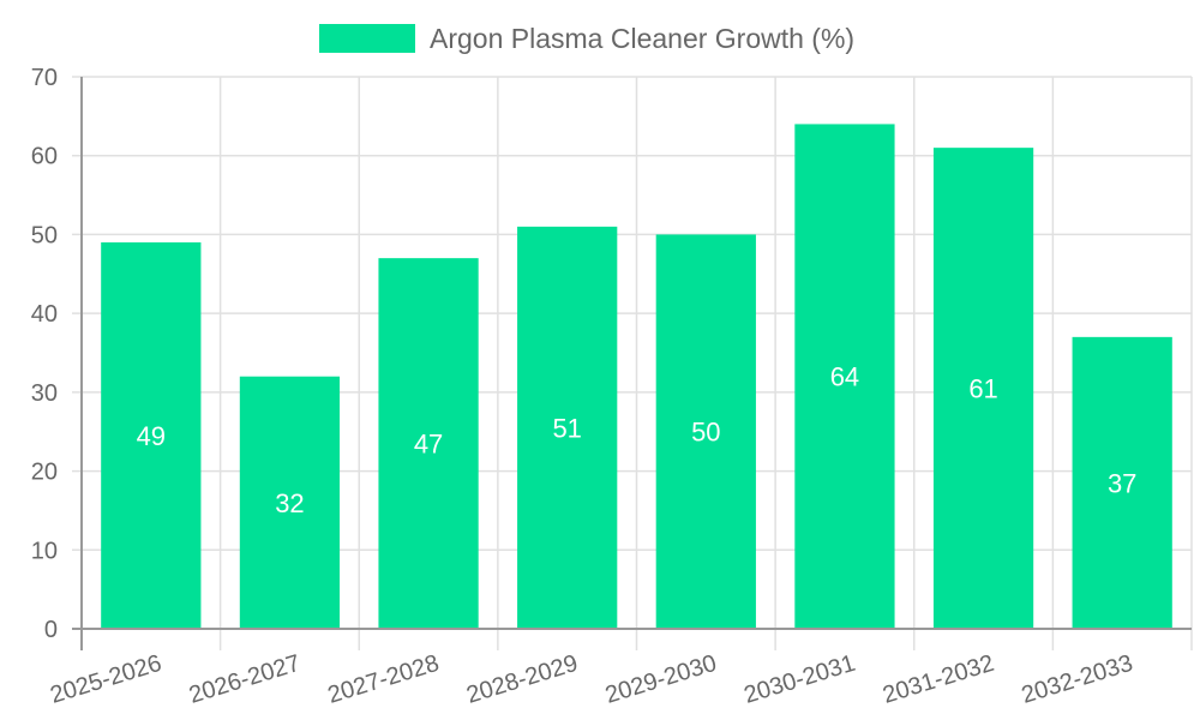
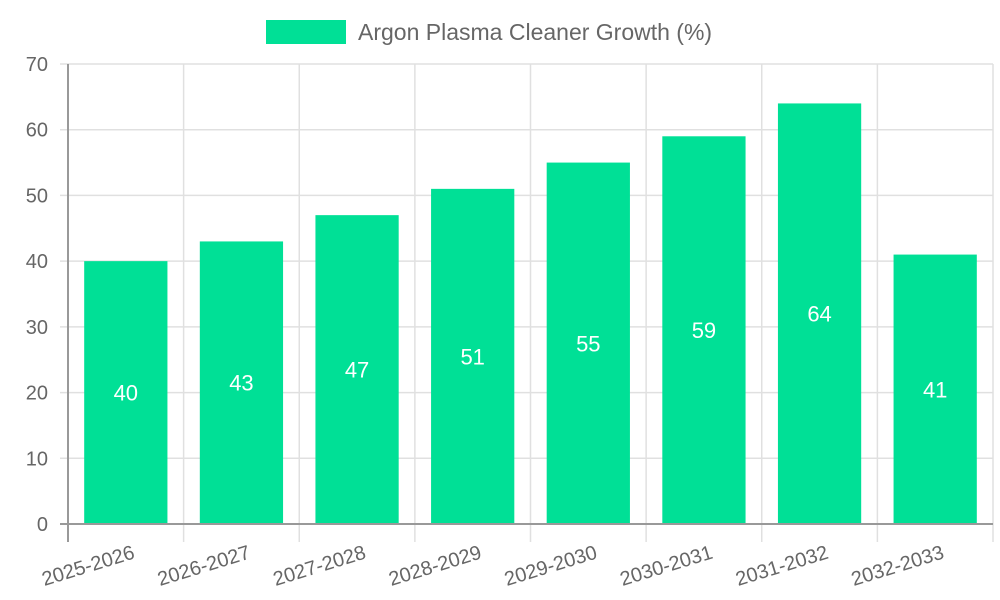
2025-2026: 49 -> 40
2026-2027: 32 -> 43
2029-2030: 50 -> 55
2030-2031: 64 -> 59
2031-2032: 61 -> 64
2032-2033: 37 -> 41
